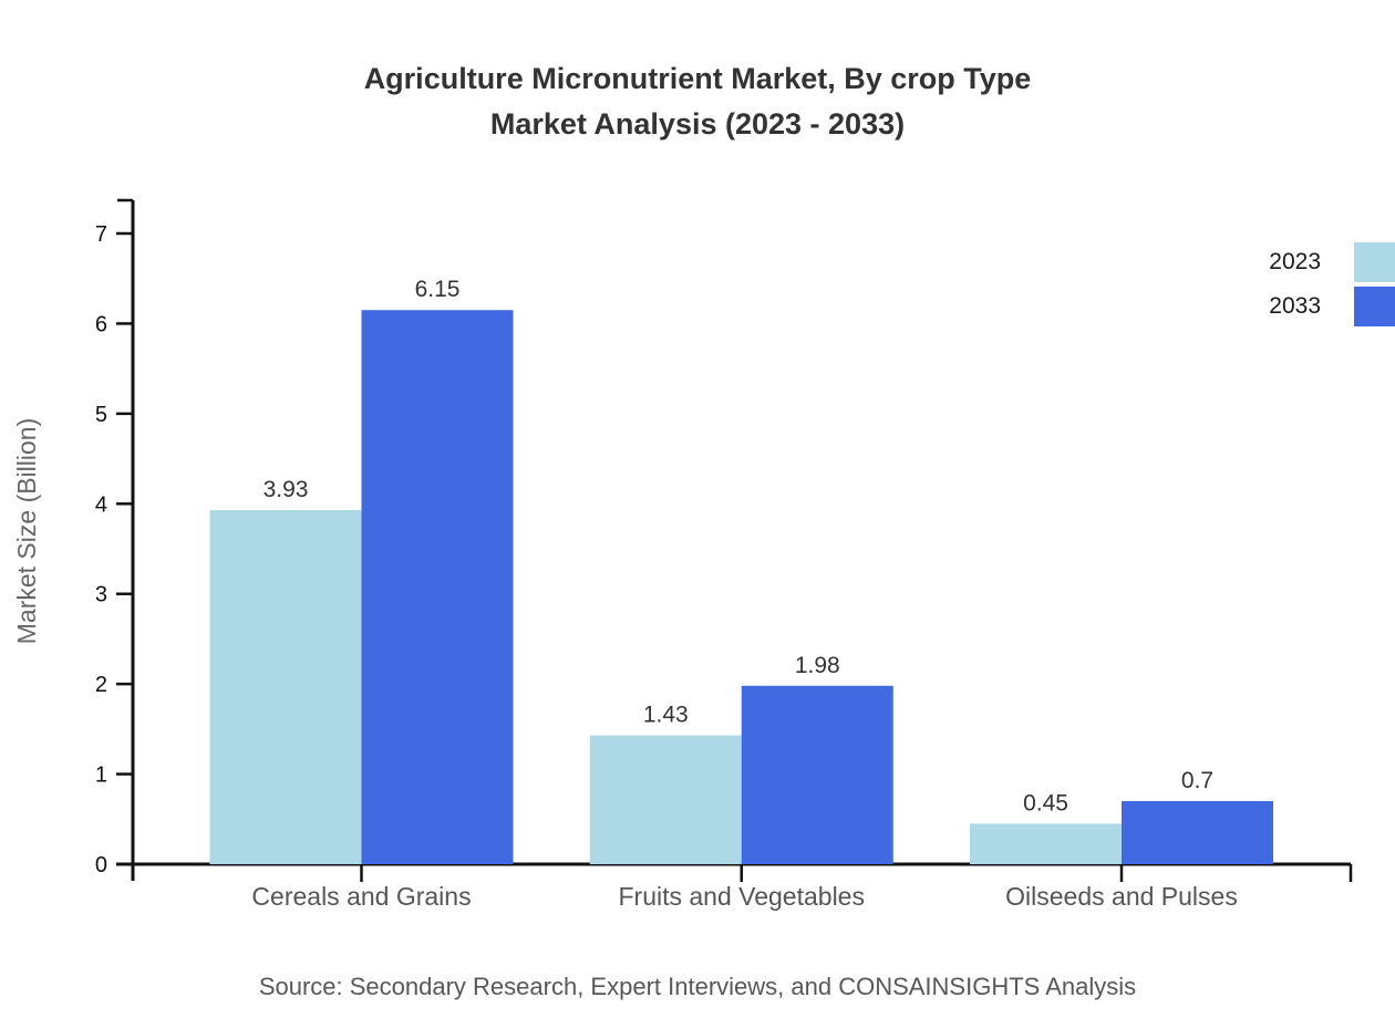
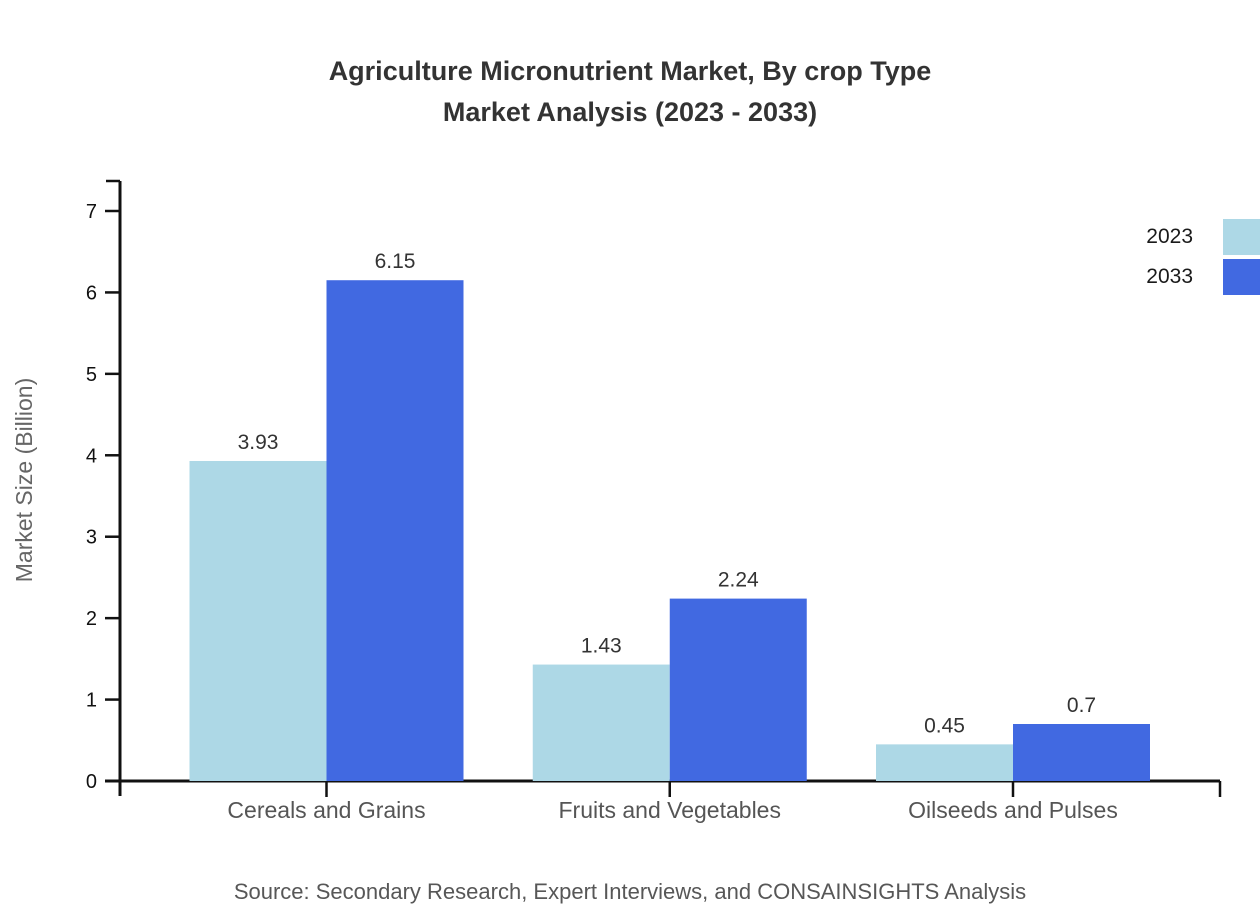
2033/Fruits and Vegetables: 1.98 -> 2.24
